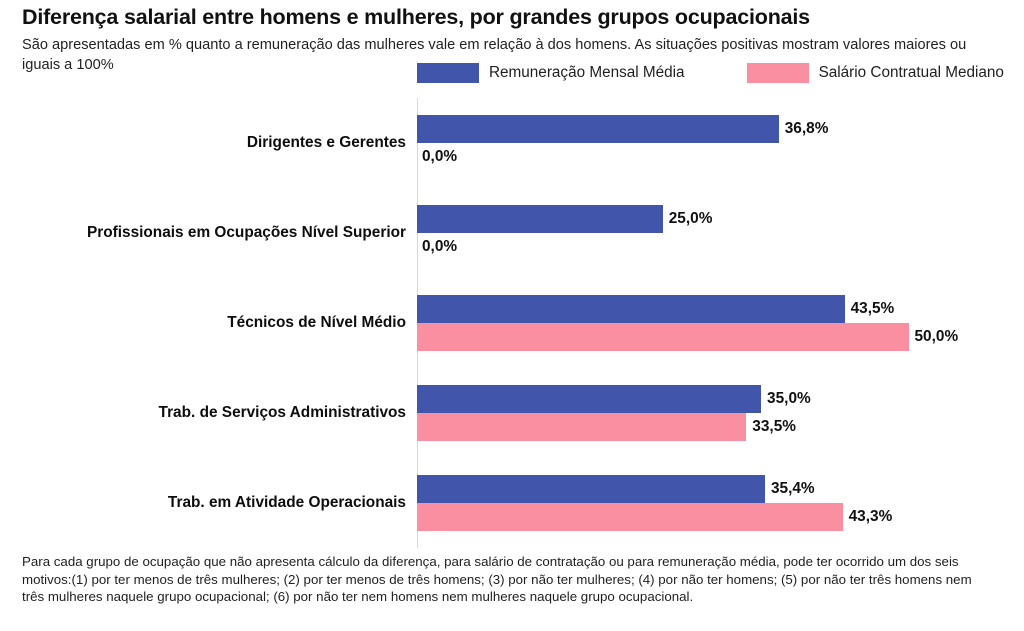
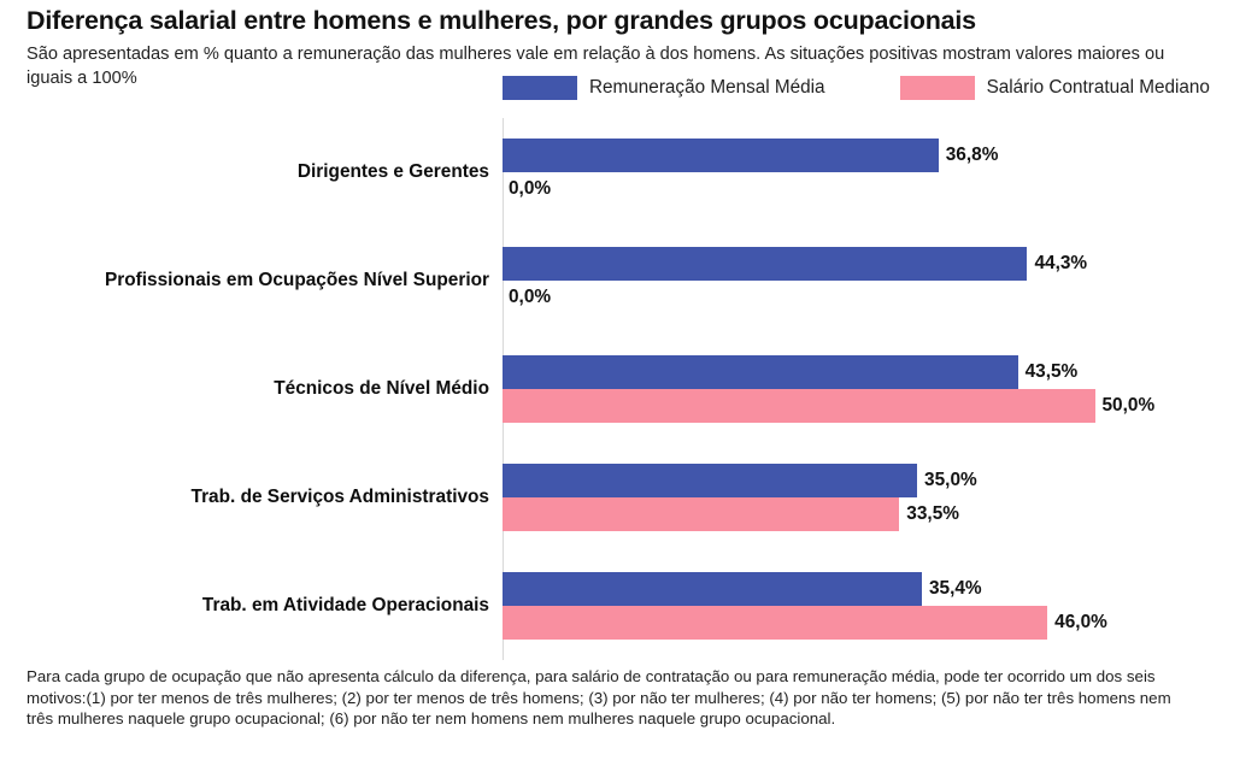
Remuneração Mensal Média/Profissionais em Ocupações Nível Superior: 25,0% -> 44,3%
Salário Contratual Mediano/Trab. em Atividade Operacionais: 43,3% -> 46,0%
